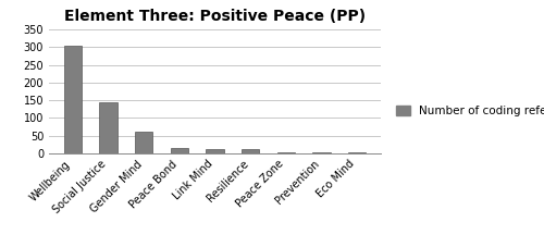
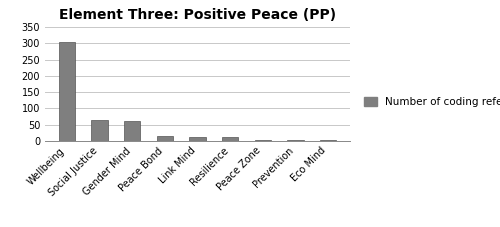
Social Justice: 145 -> 65
